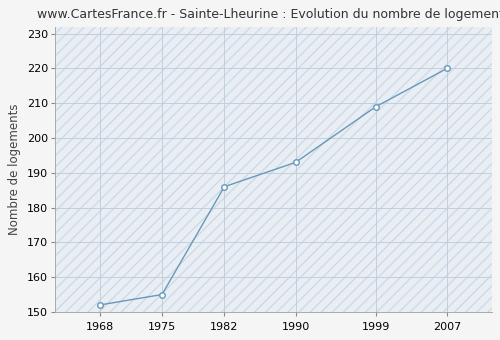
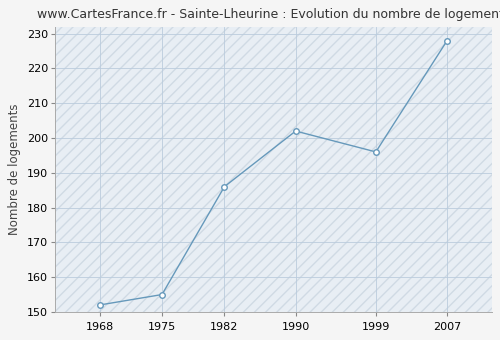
1990: 193 -> 202
1999: 209 -> 196
2007: 220 -> 228
